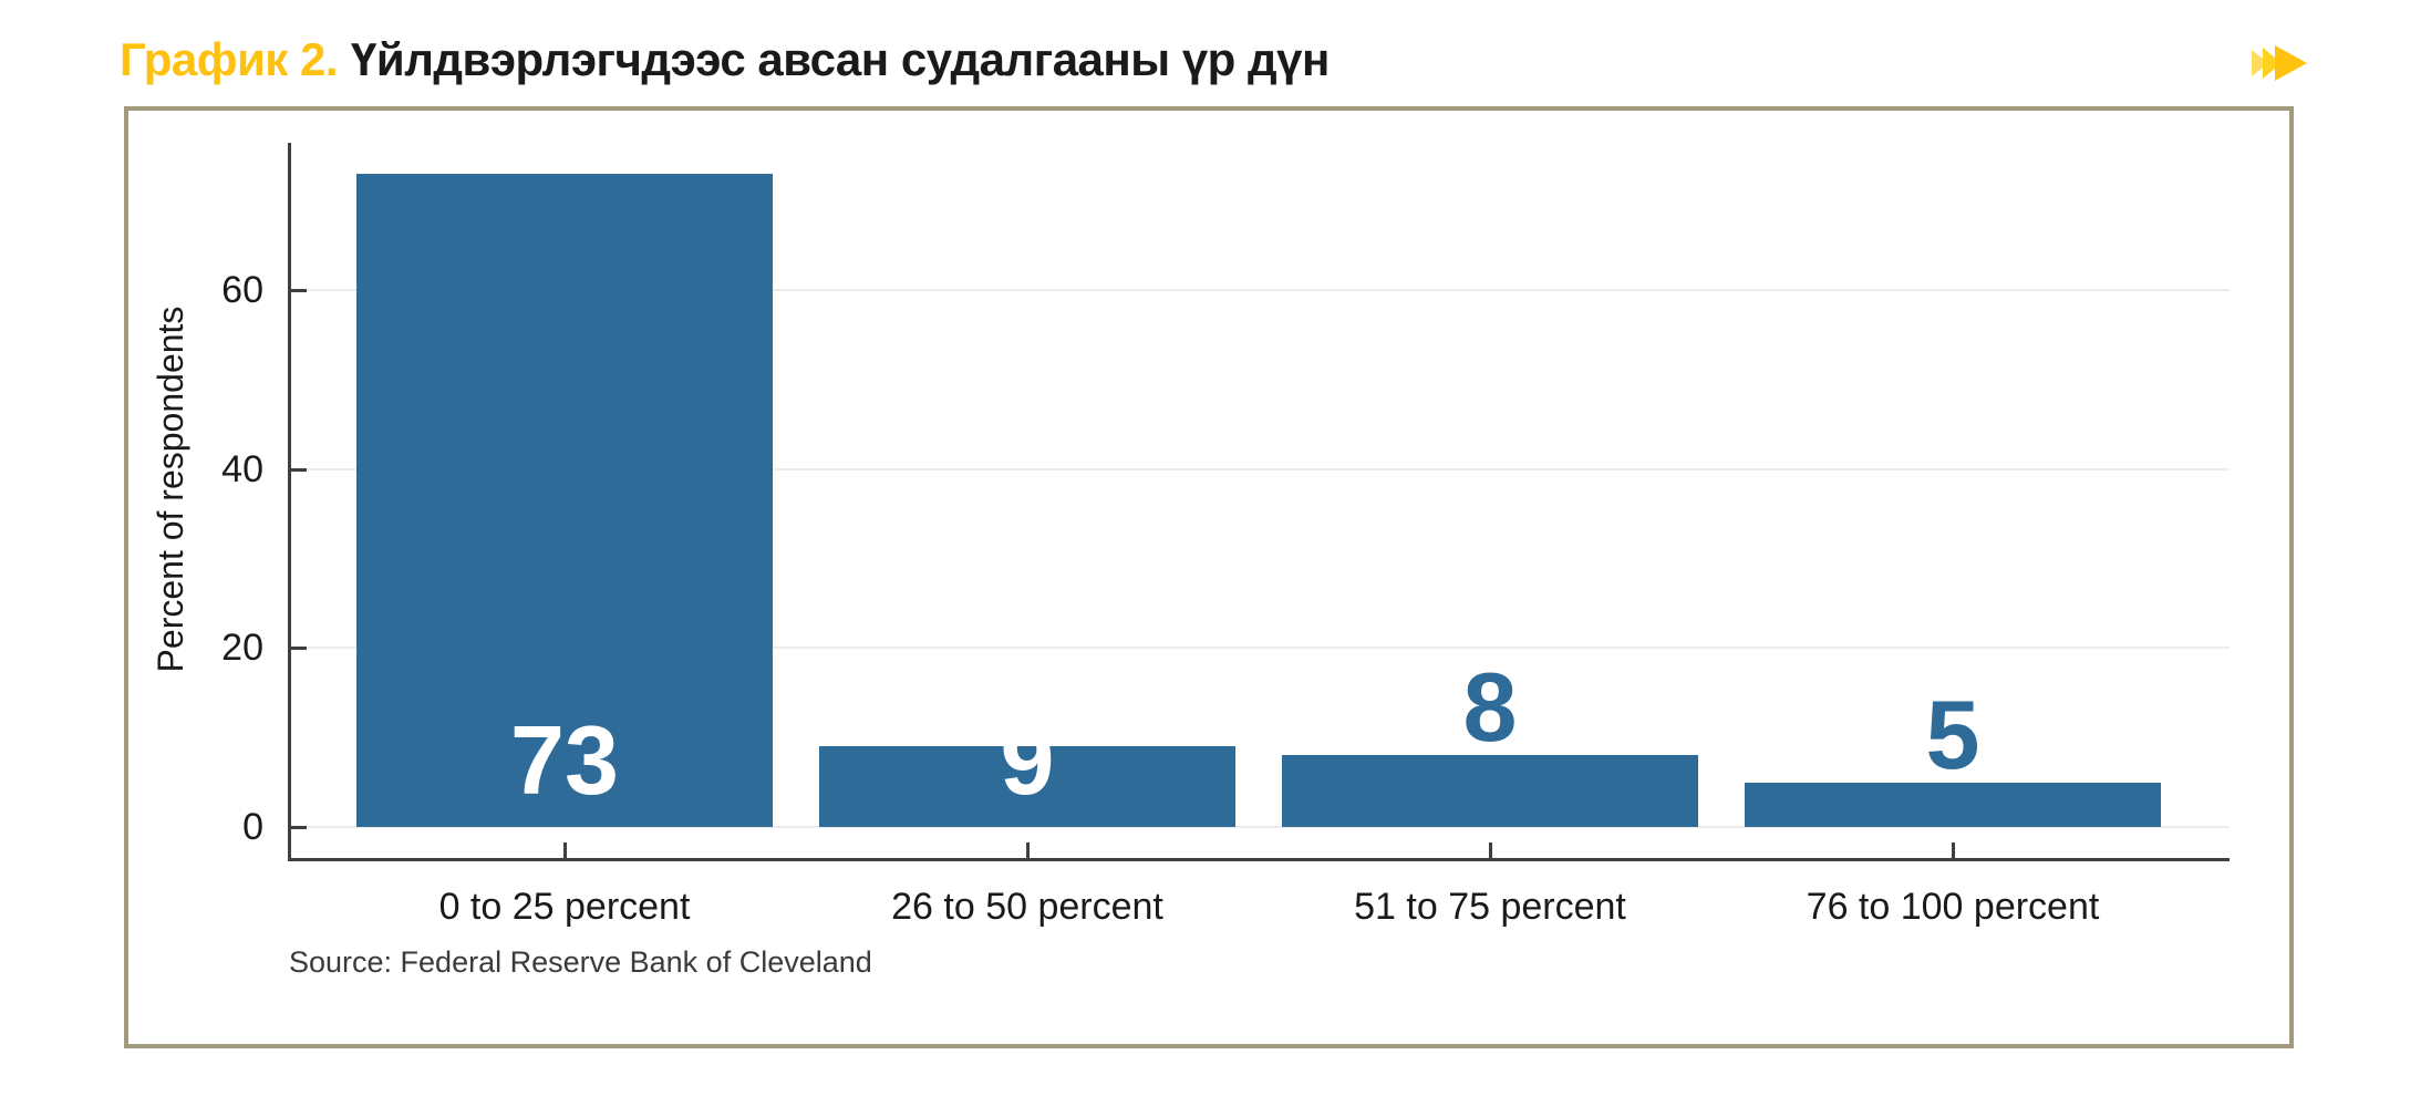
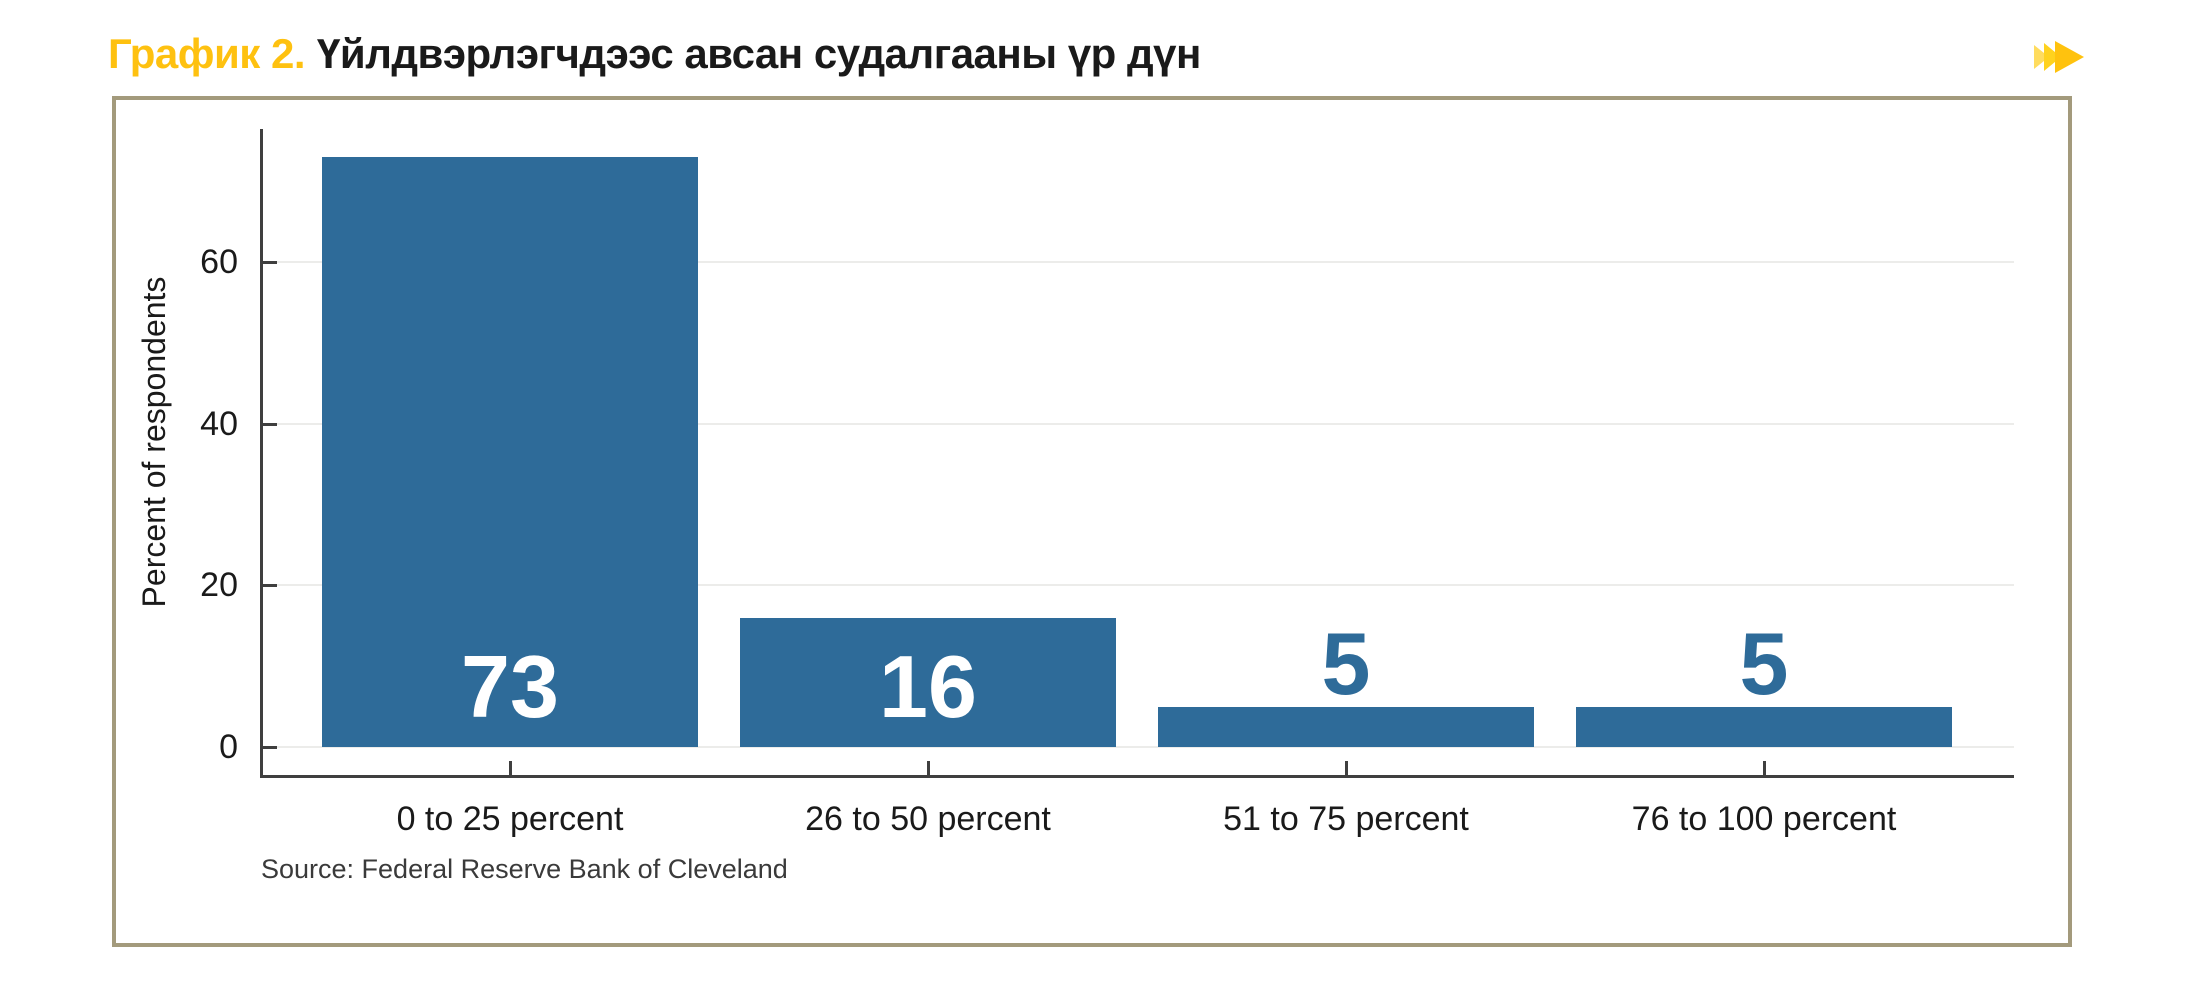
26 to 50 percent: 9 -> 16
51 to 75 percent: 8 -> 5
